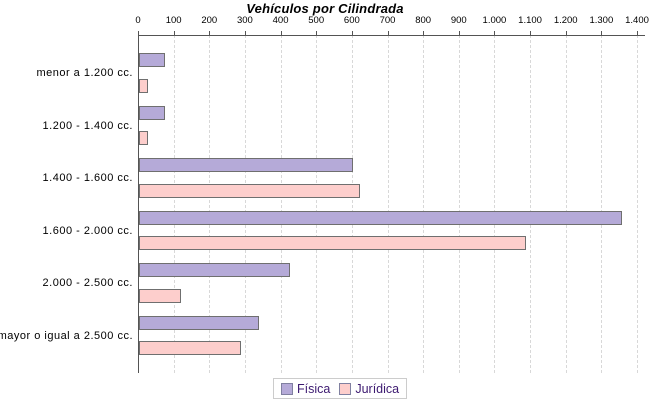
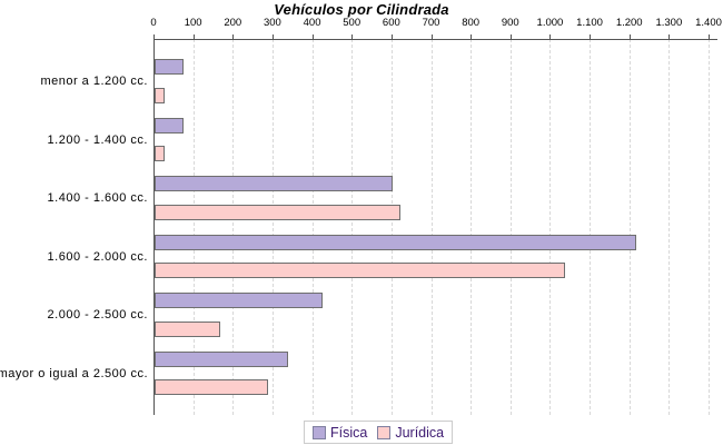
Física/1.600 - 2.000 cc.: 1350 -> 1210
Jurídica/1.600 - 2.000 cc.: 1080 -> 1030
Jurídica/2.000 - 2.500 cc.: 110 -> 160
